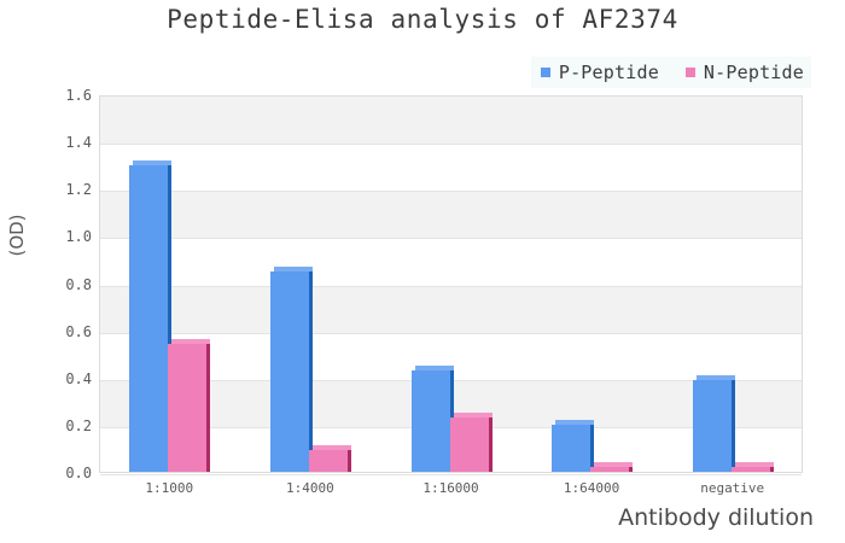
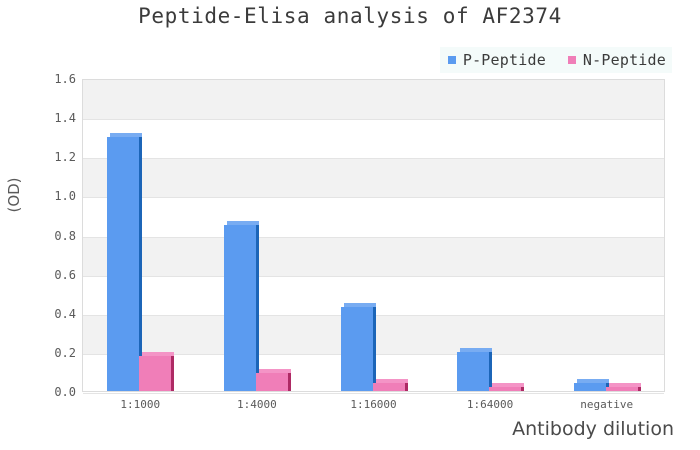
N-Peptide/1:1000: 0.54 -> 0.18
N-Peptide/1:16000: 0.23 -> 0.04
P-Peptide/negative: 0.39 -> 0.04
